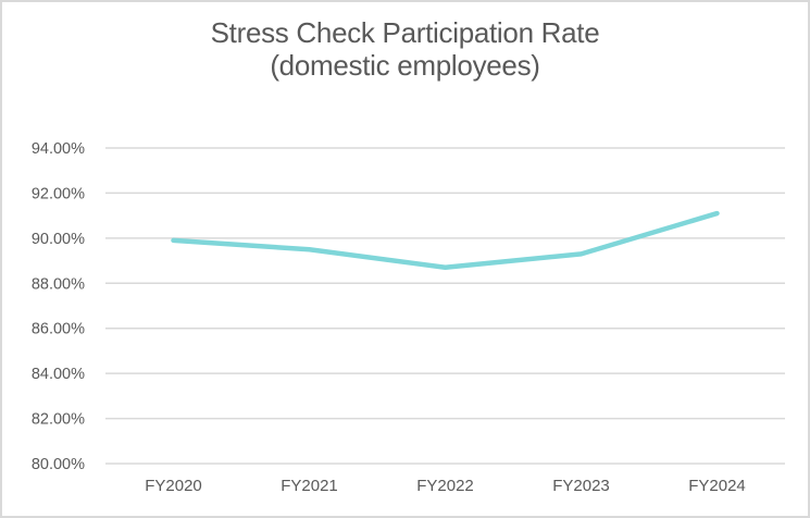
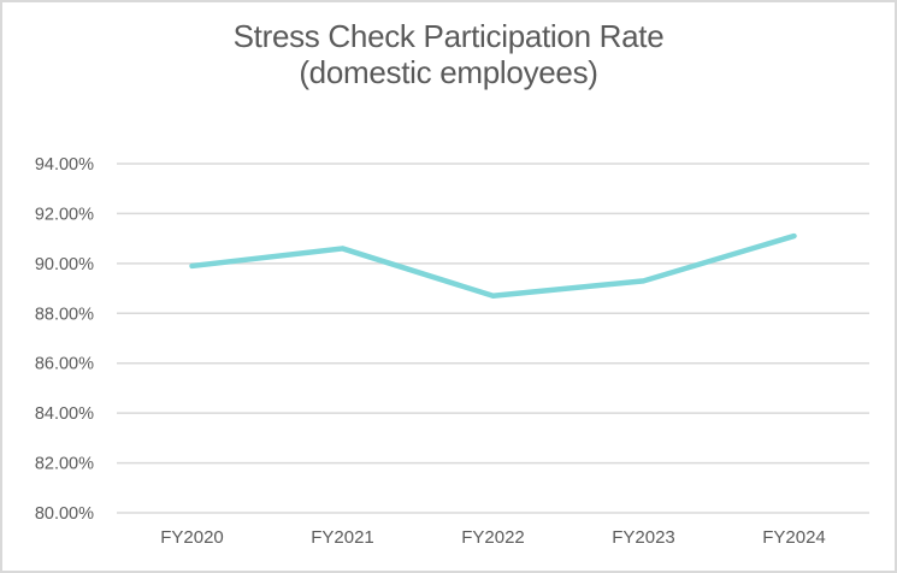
FY2021: 89.5% -> 90.6%
